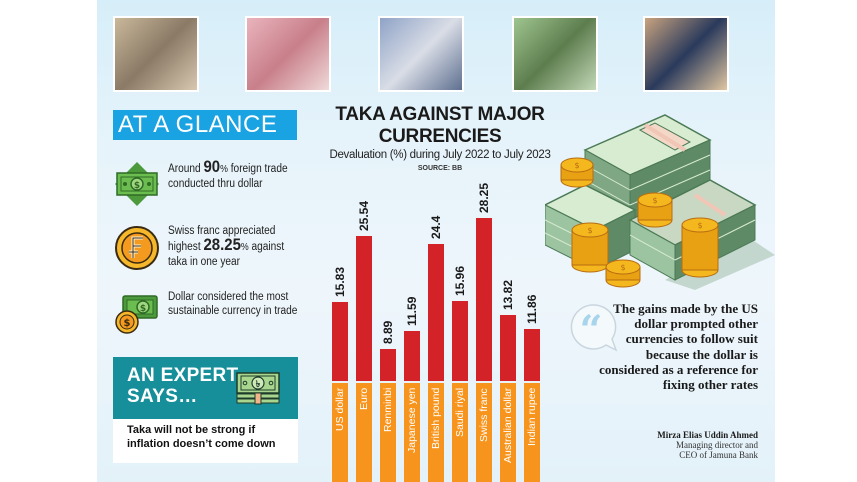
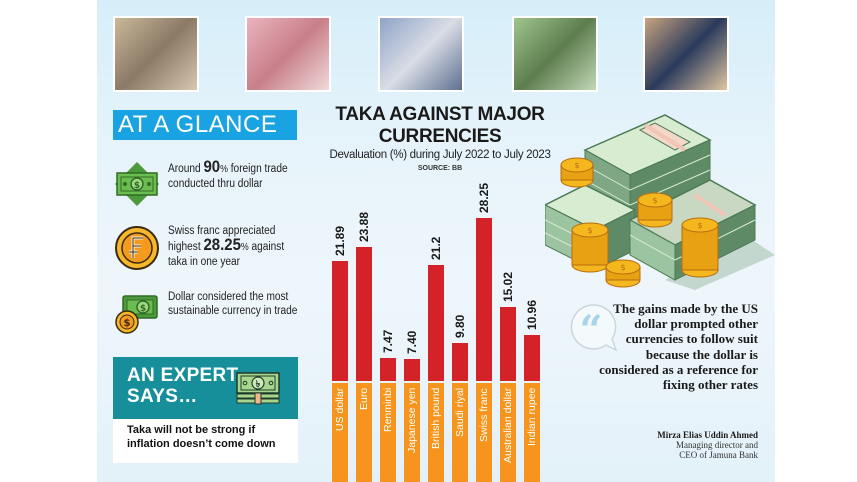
US dollar: 15.83 -> 21.89
Euro: 25.54 -> 23.88
Renminbi: 8.89 -> 7.47
Japanese yen: 11.59 -> 7.40
British pound: 24.4 -> 21.2
Saudi riyal: 15.96 -> 9.80
Australian dollar: 13.82 -> 15.02
Indian rupee: 11.86 -> 10.96
